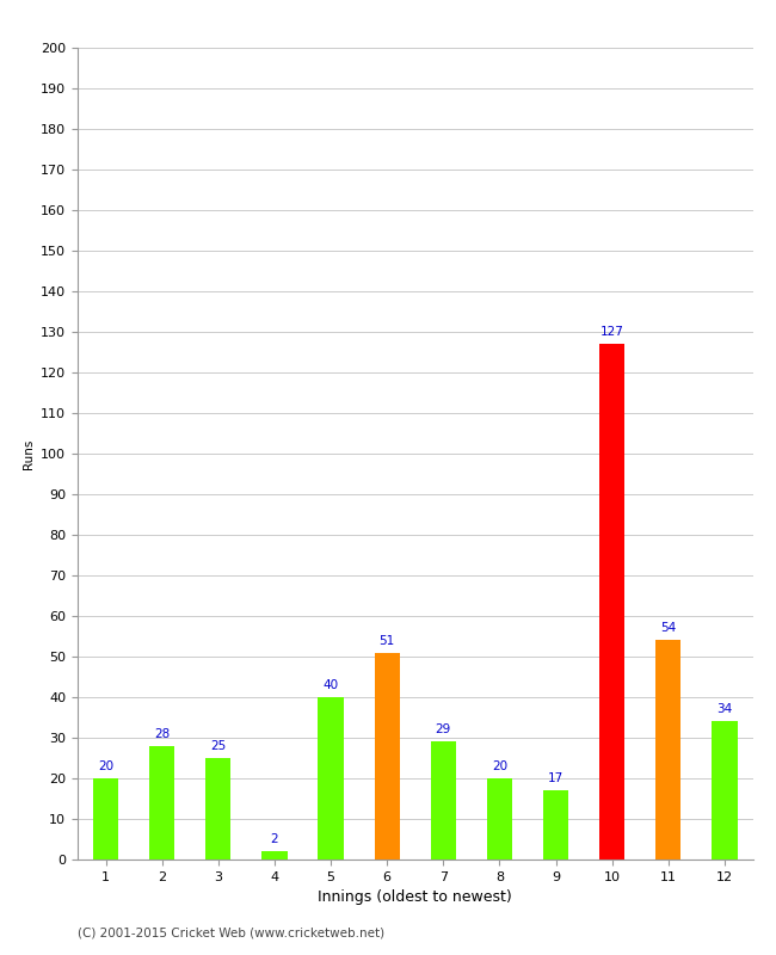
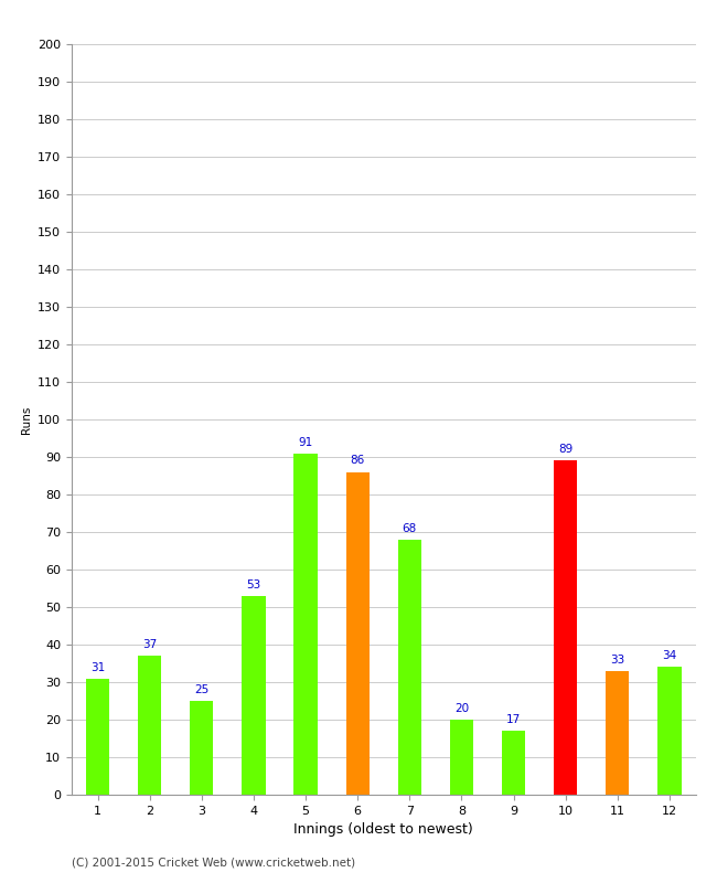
1: 20 -> 31
2: 28 -> 37
4: 2 -> 53
5: 40 -> 91
6: 51 -> 86
7: 29 -> 68
10: 127 -> 89
11: 54 -> 33
